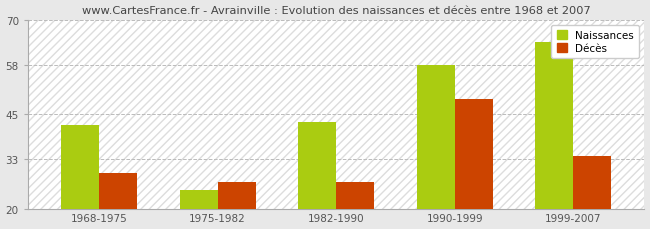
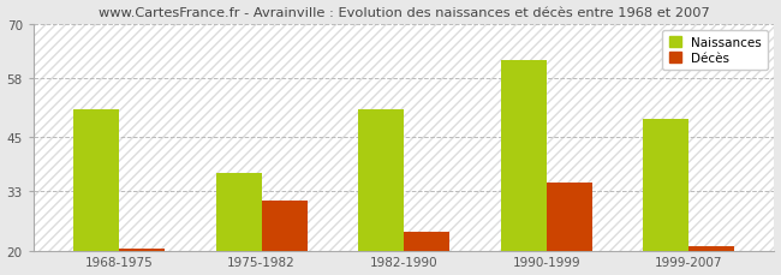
Naissances/1968-1975: 42 -> 51
Décès/1968-1975: 29.5 -> 20.5
Naissances/1975-1982: 25 -> 37
Décès/1975-1982: 27.0 -> 31.0
Naissances/1982-1990: 43 -> 51
Décès/1982-1990: 27.0 -> 24.0
Naissances/1990-1999: 58 -> 62
Décès/1990-1999: 49.0 -> 35.0
Naissances/1999-2007: 64 -> 49
Décès/1999-2007: 34.0 -> 21.0
